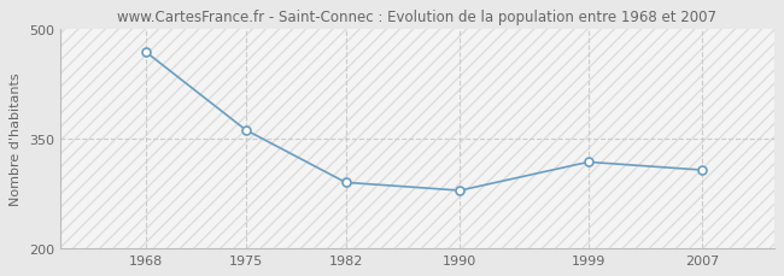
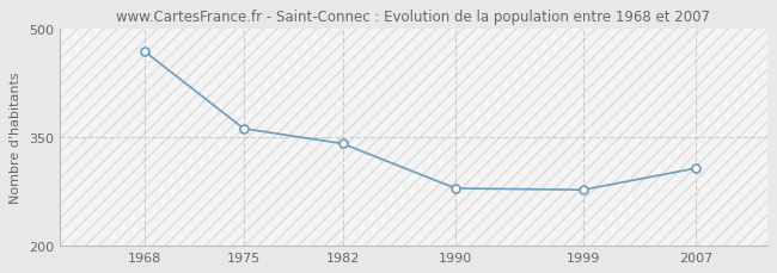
1982: 290 -> 341
1999: 318 -> 277
